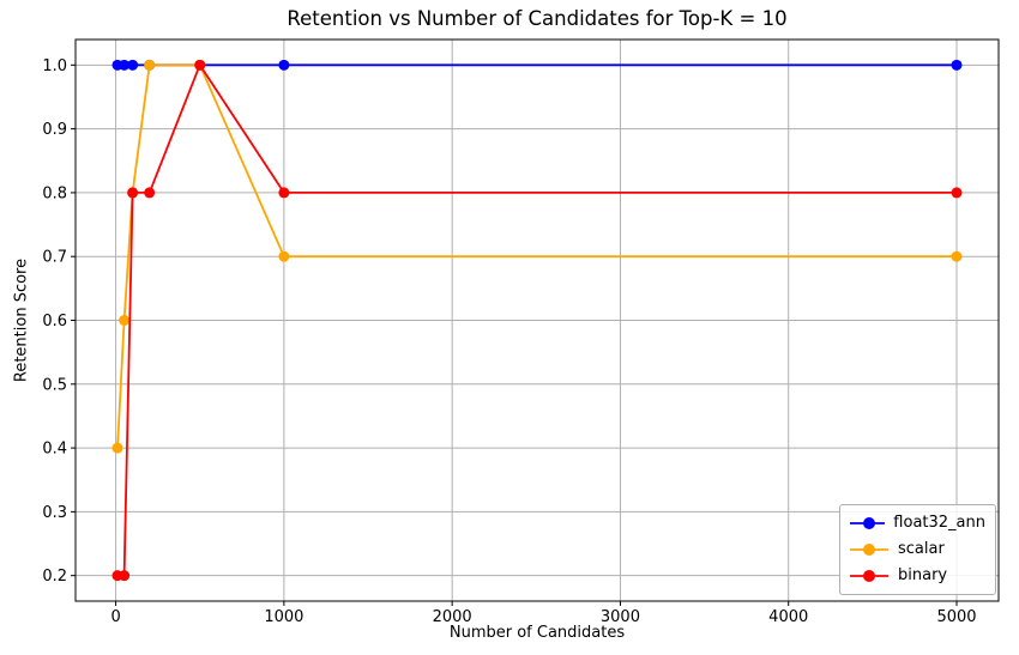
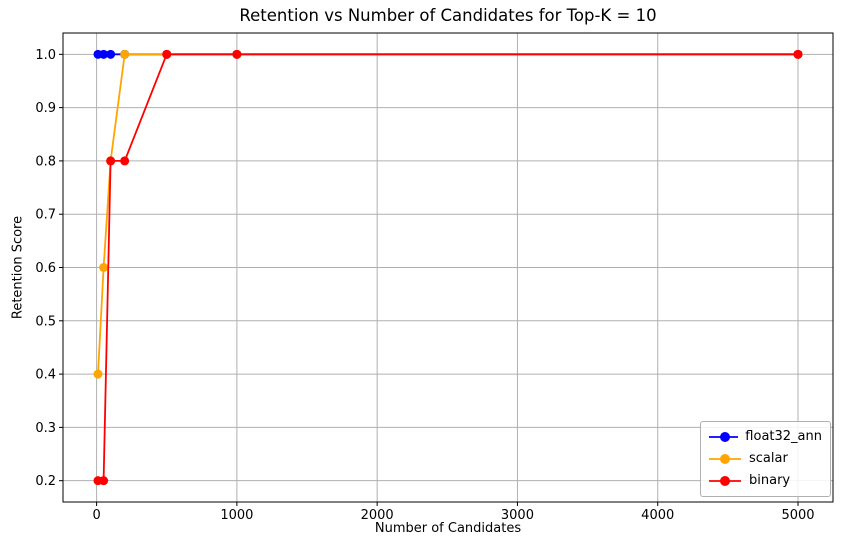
scalar/1000: 0.7 -> 1.0
binary/1000: 0.8 -> 1.0
scalar/5000: 0.7 -> 1.0
binary/5000: 0.8 -> 1.0
